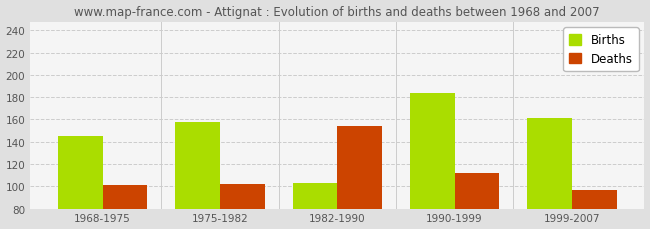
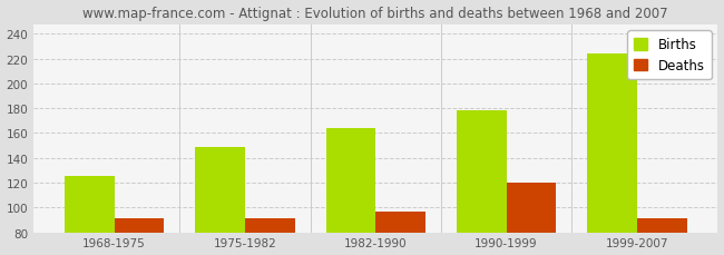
Births/1968-1975: 145 -> 125
Deaths/1968-1975: 101 -> 91
Births/1975-1982: 158 -> 149
Deaths/1975-1982: 102 -> 91
Births/1982-1990: 103 -> 164
Deaths/1982-1990: 154 -> 97
Births/1990-1999: 184 -> 178
Deaths/1990-1999: 112 -> 120
Births/1999-2007: 161 -> 224
Deaths/1999-2007: 97 -> 91
